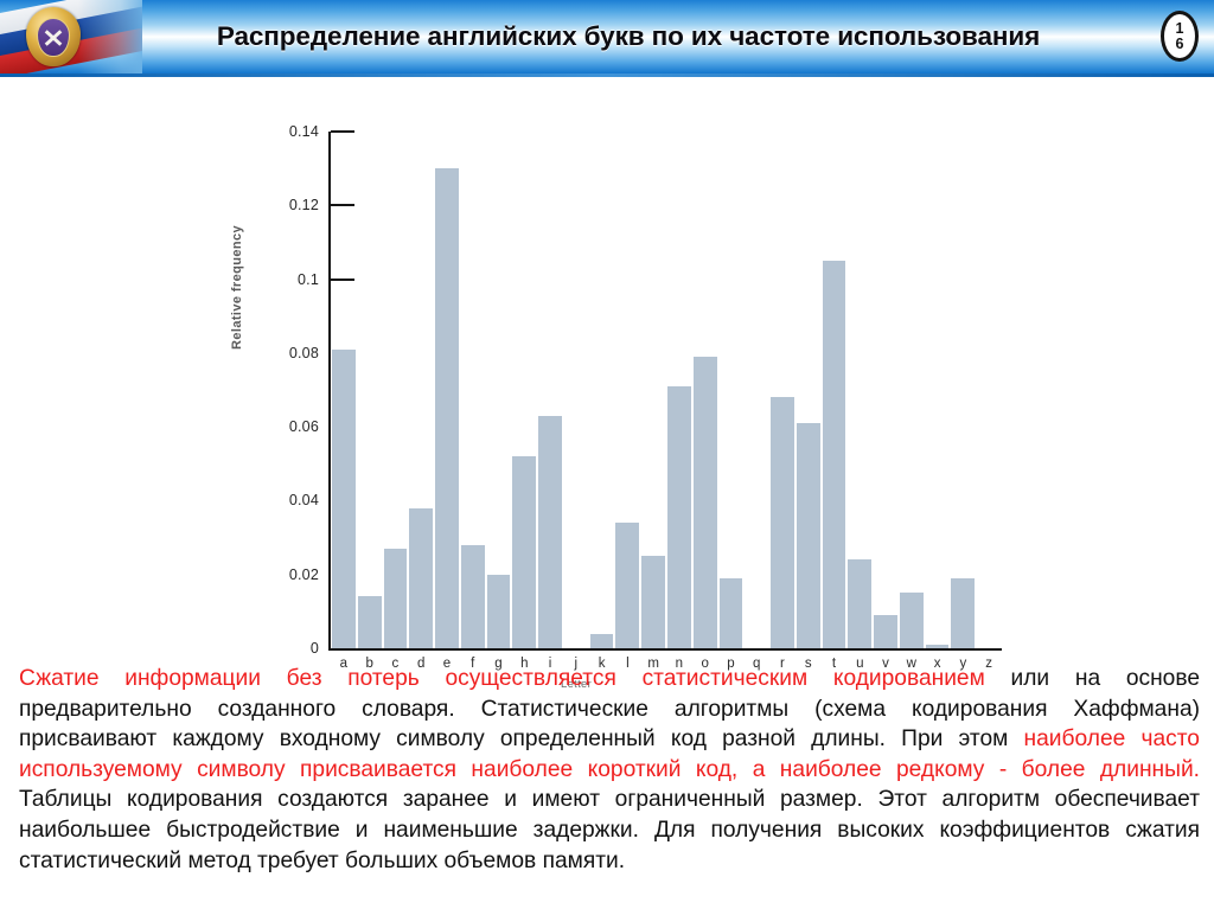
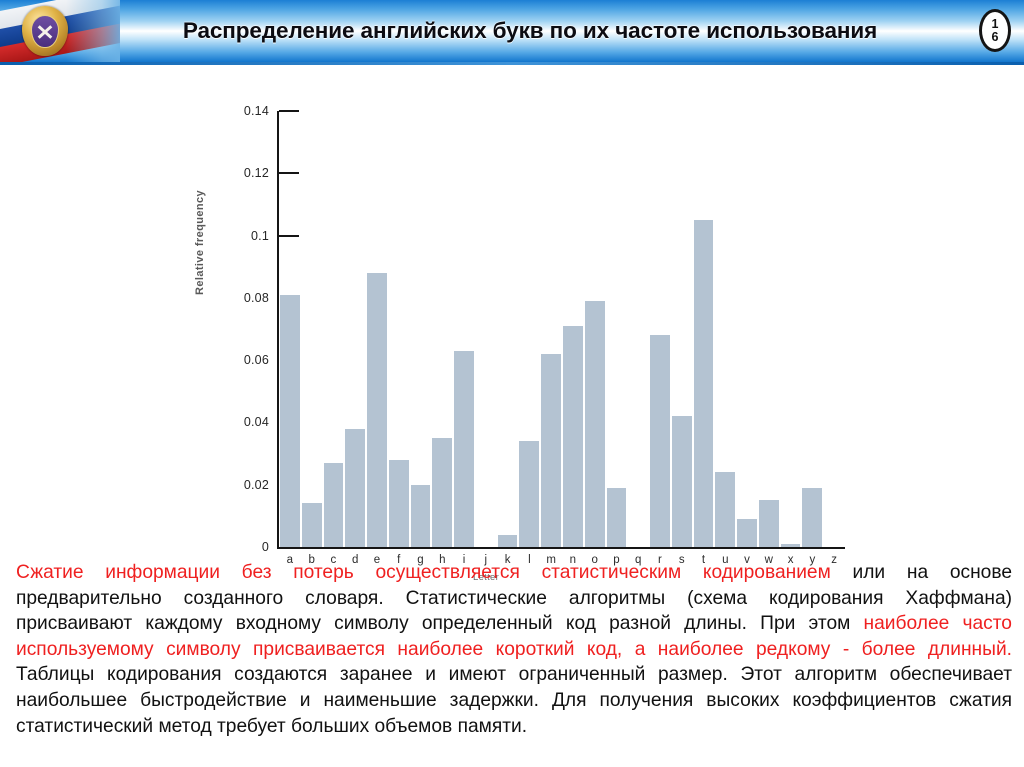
e: 0.130 -> 0.088
h: 0.052 -> 0.035
m: 0.025 -> 0.062
s: 0.061 -> 0.042
